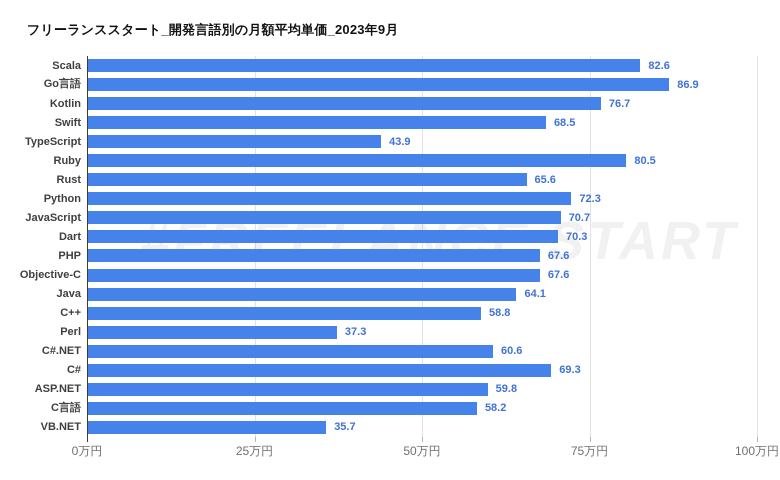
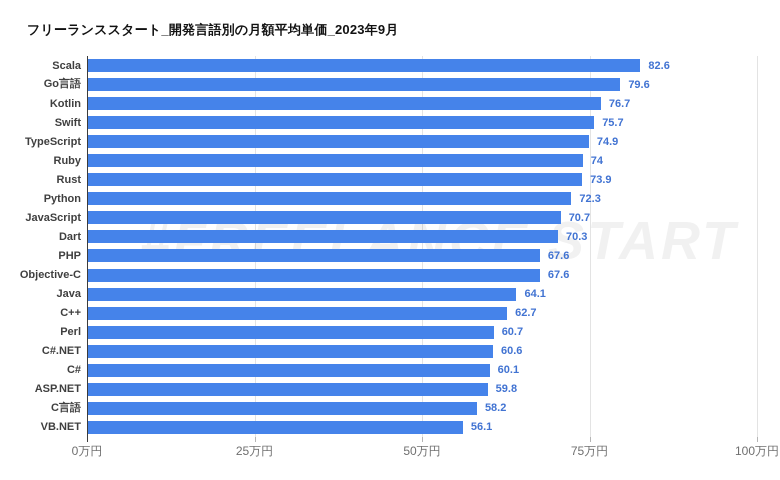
Go言語: 86.9 -> 79.6
Swift: 68.5 -> 75.7
TypeScript: 43.9 -> 74.9
Ruby: 80.5 -> 74
Rust: 65.6 -> 73.9
C++: 58.8 -> 62.7
Perl: 37.3 -> 60.7
C#: 69.3 -> 60.1
VB.NET: 35.7 -> 56.1
